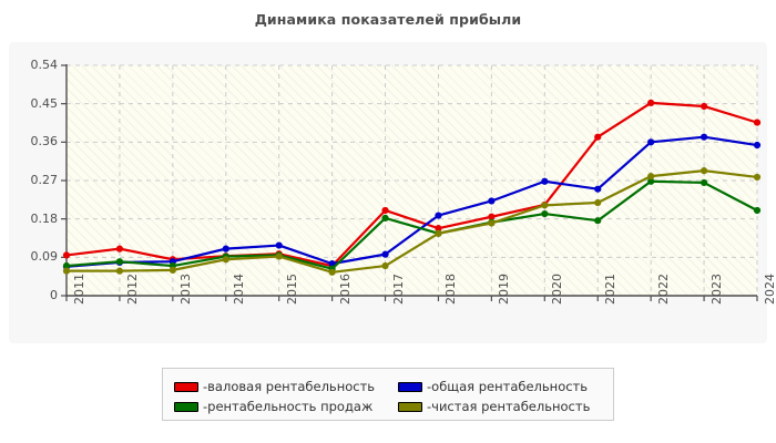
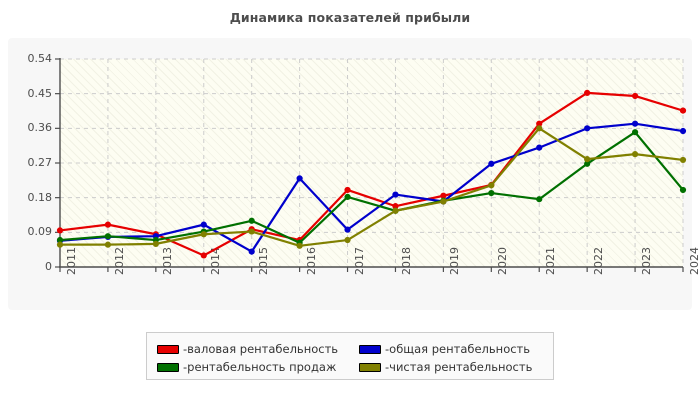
валовая рентабельность/2014: 0.09 -> 0.03
общая рентабельность/2015: 0.12 -> 0.04
рентабельность продаж/2015: 0.10 -> 0.12
общая рентабельность/2016: 0.07 -> 0.23
общая рентабельность/2019: 0.22 -> 0.17
общая рентабельность/2021: 0.25 -> 0.31
чистая рентабельность/2021: 0.22 -> 0.36
рентабельность продаж/2023: 0.27 -> 0.35
